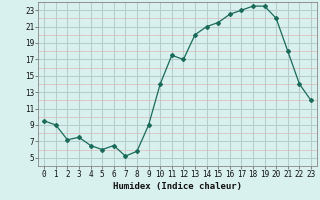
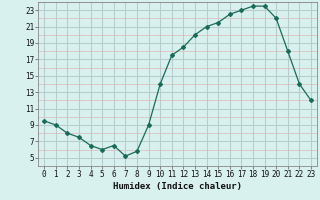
2: 7.2 -> 8.0
12: 17.0 -> 18.5
